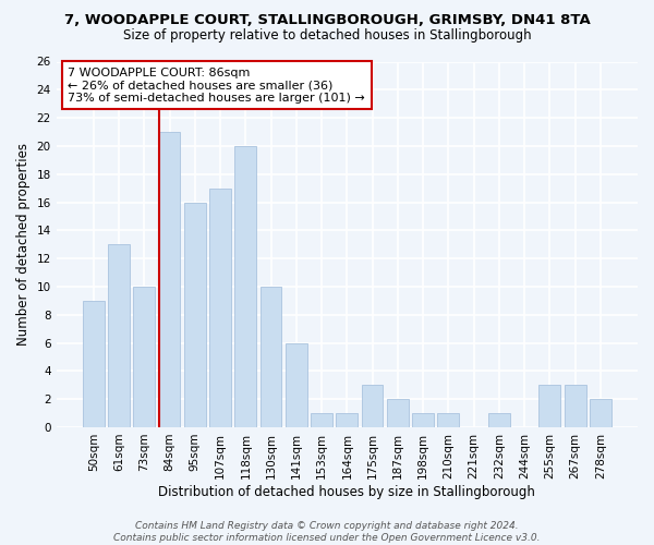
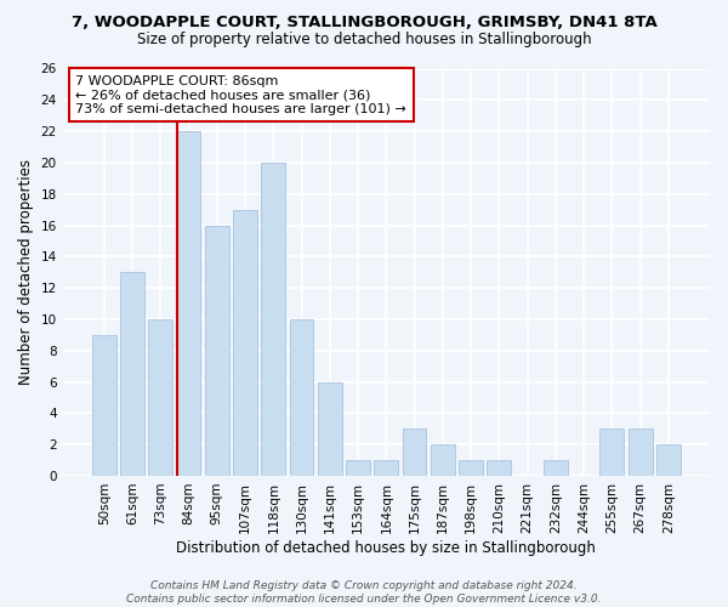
84sqm: 21 -> 22
